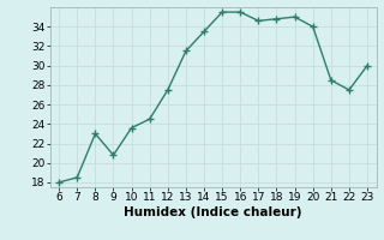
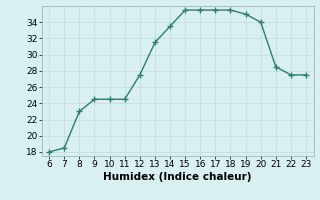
9: 20.8 -> 24.5
10: 23.6 -> 24.5
17: 34.6 -> 35.5
18: 34.8 -> 35.5
23: 30.0 -> 27.5
